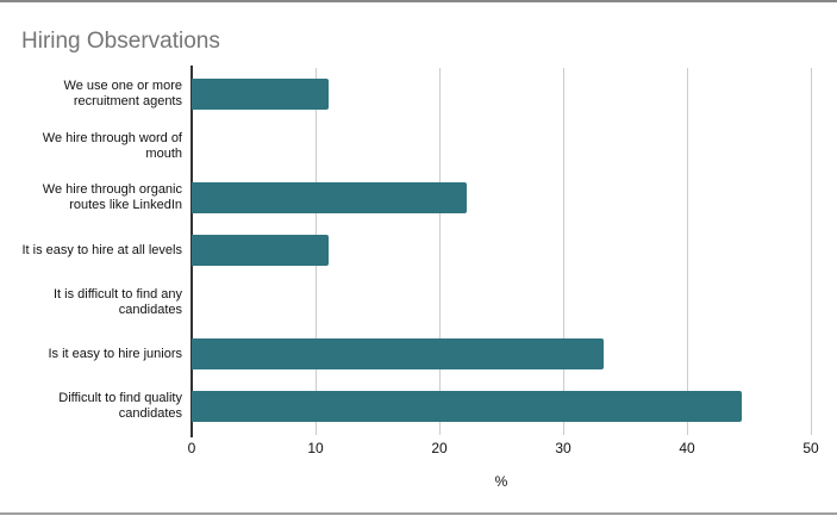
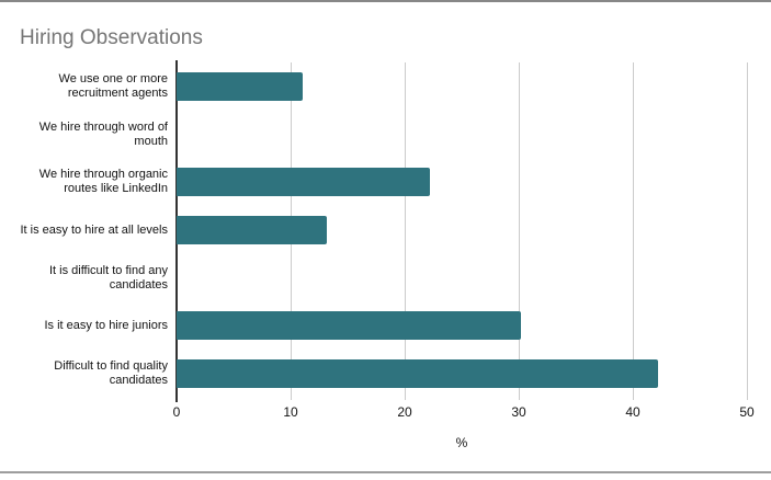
It is easy to hire at all levels: 11.1 -> 13.2
Is it easy to hire juniors: 33.3 -> 30.2
Difficult to find quality candidates: 44.4 -> 42.2
